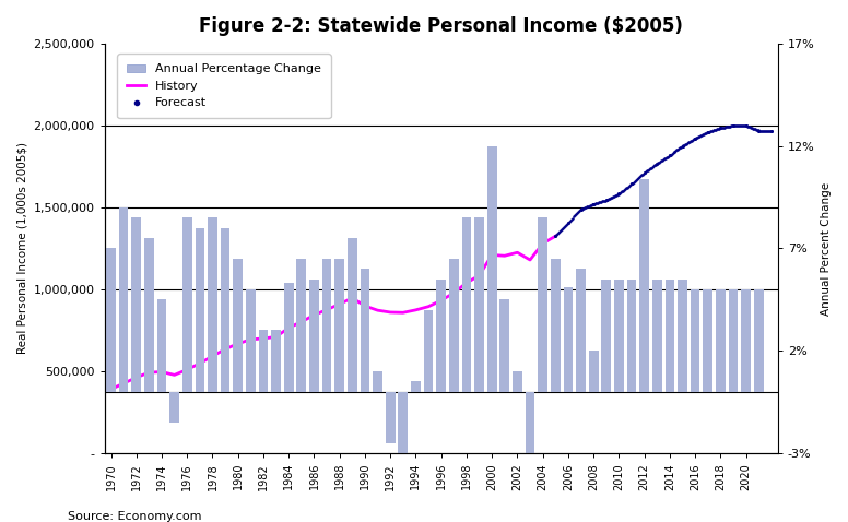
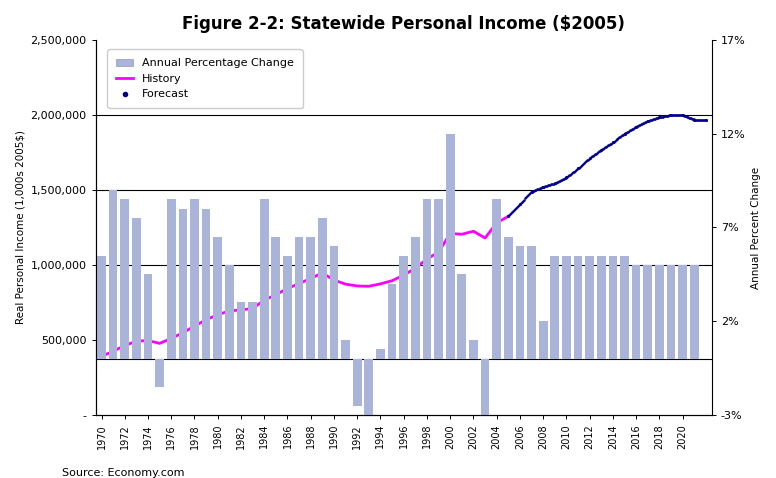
Annual Percentage Change/1970: 7.0% -> 5.5%
Annual Percentage Change/1984: 5.3% -> 8.5%
Annual Percentage Change/2006: 5.1% -> 6.0%
Annual Percentage Change/2012: 10.4% -> 5.5%
